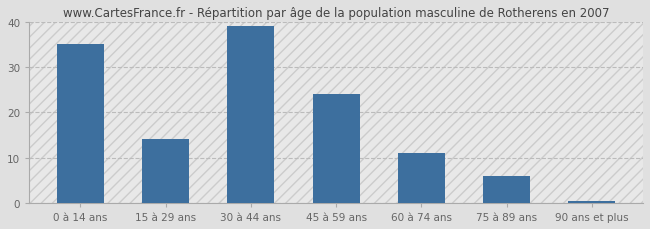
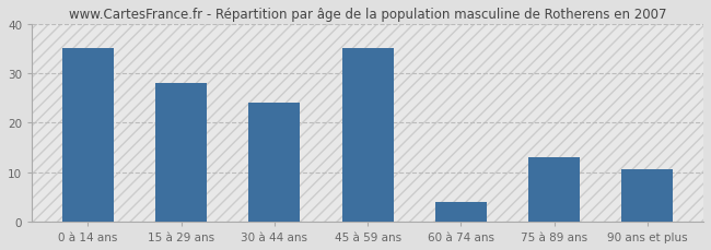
15 à 29 ans: 14.0 -> 28.0
30 à 44 ans: 39.0 -> 24.0
45 à 59 ans: 24.0 -> 35.0
60 à 74 ans: 11.0 -> 4.0
75 à 89 ans: 6.0 -> 13.0
90 ans et plus: 0.5 -> 10.5
